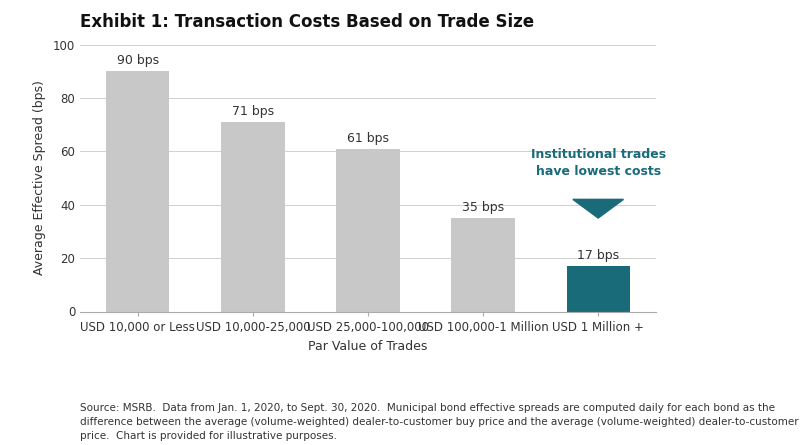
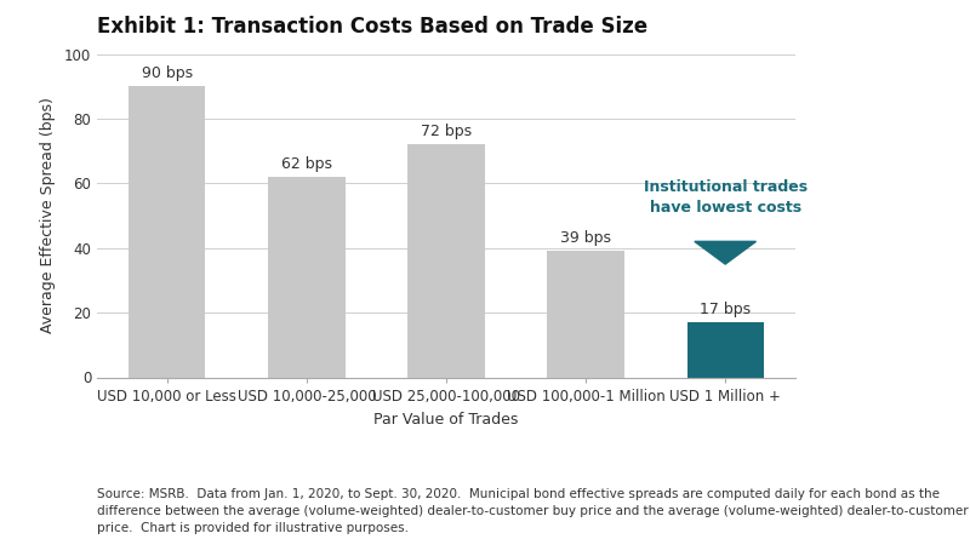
USD 10,000-25,000: 71 -> 62
USD 25,000-100,000: 61 -> 72
USD 100,000-1 Million: 35 -> 39
